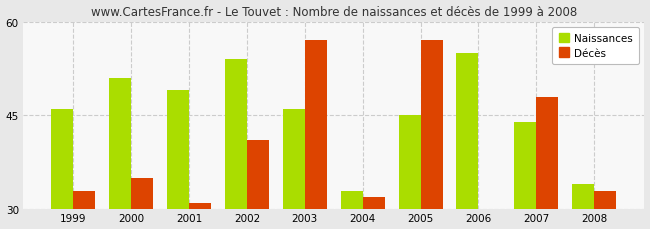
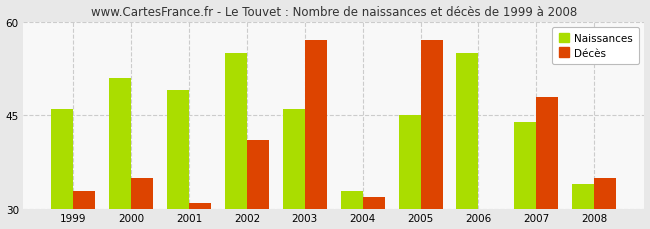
Naissances/2002: 54 -> 55
Décès/2008: 33 -> 35
